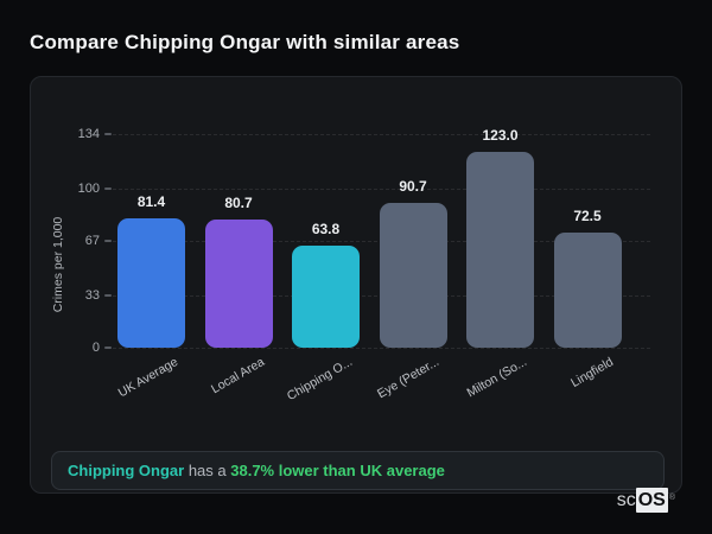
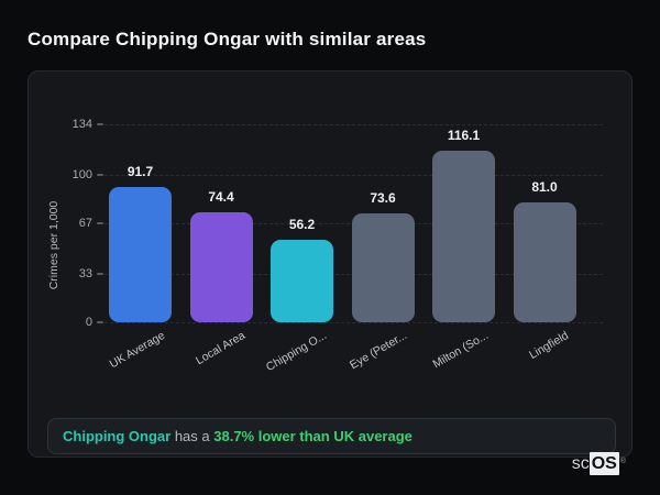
UK Average: 81.4 -> 91.7
Local Area: 80.7 -> 74.4
Chipping O...: 63.8 -> 56.2
Eye (Peter...: 90.7 -> 73.6
Milton (So...: 123.0 -> 116.1
Lingfield: 72.5 -> 81.0
